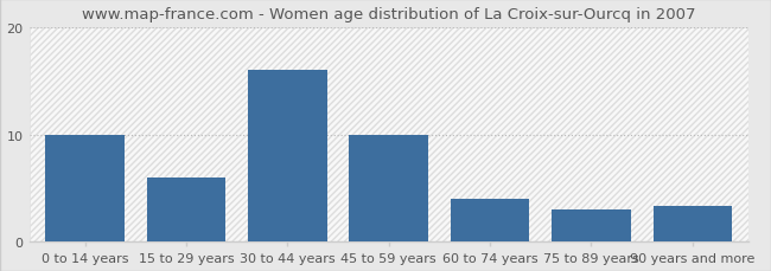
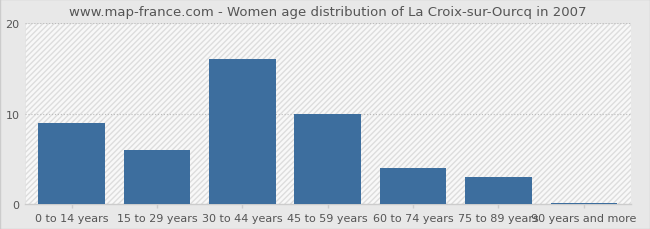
0 to 14 years: 10.0 -> 9.0
90 years and more: 3.4 -> 0.2
